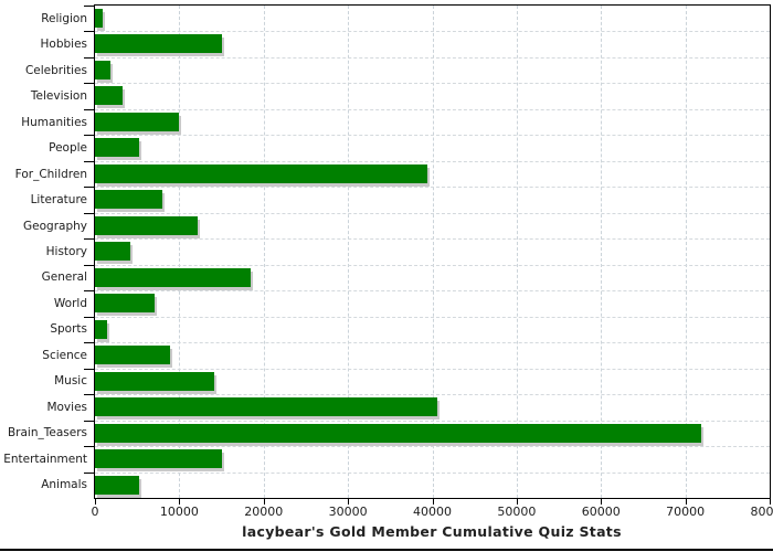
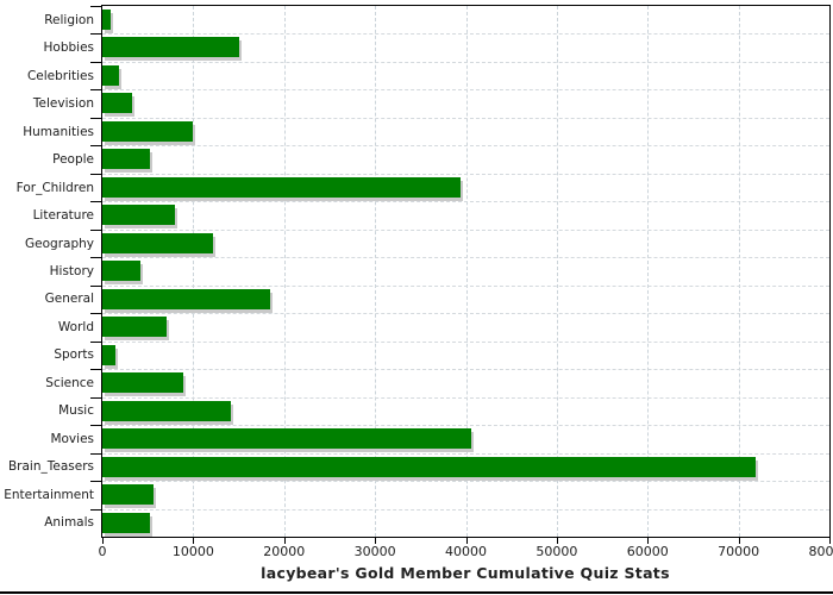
Entertainment: 15000 -> 6000
